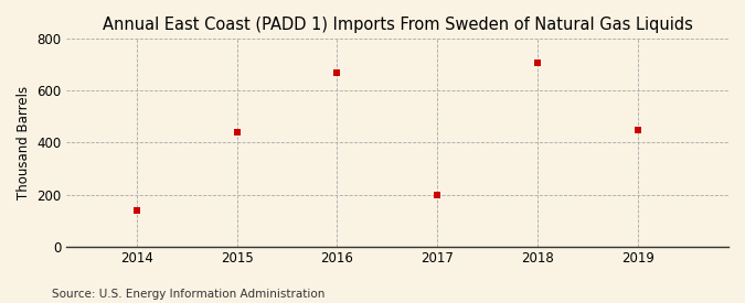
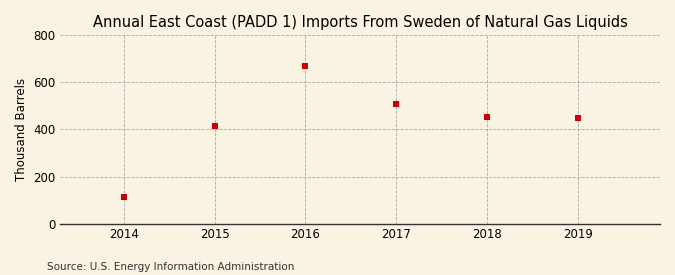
2014: 140 -> 113
2015: 440 -> 413
2017: 200 -> 507
2018: 710 -> 451
